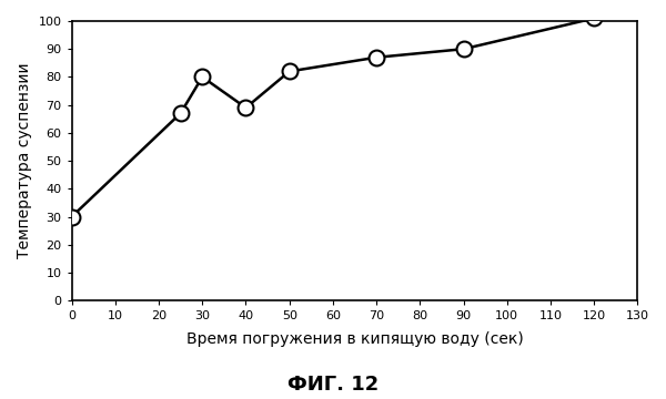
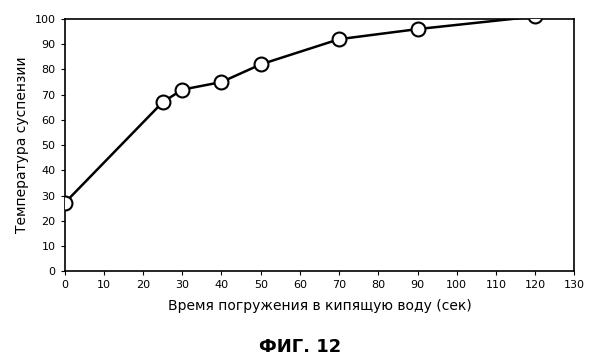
0: 30 -> 27
30: 80 -> 72
40: 69 -> 75
70: 87 -> 92
90: 90 -> 96
